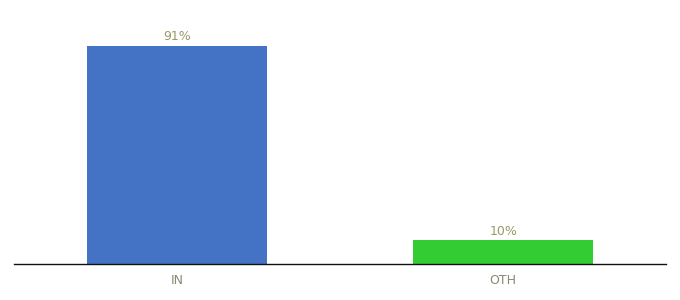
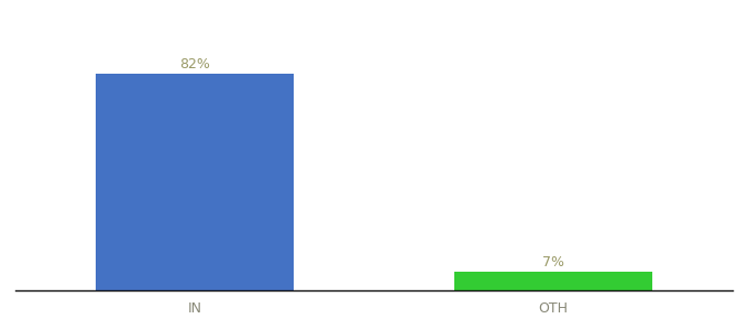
IN: 91% -> 82%
OTH: 10% -> 7%
